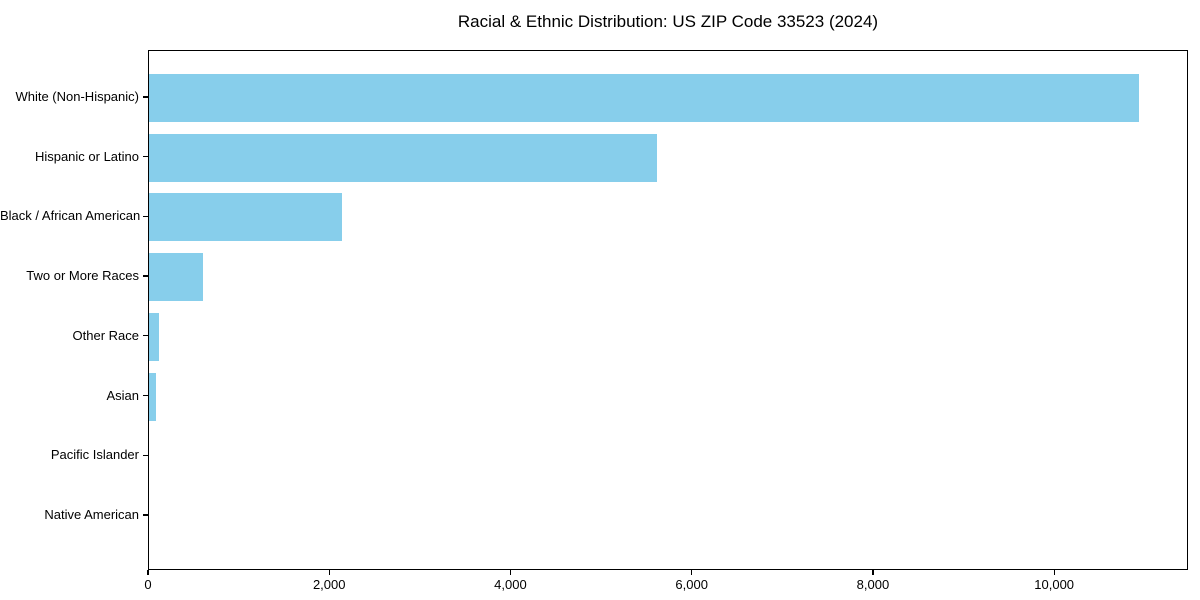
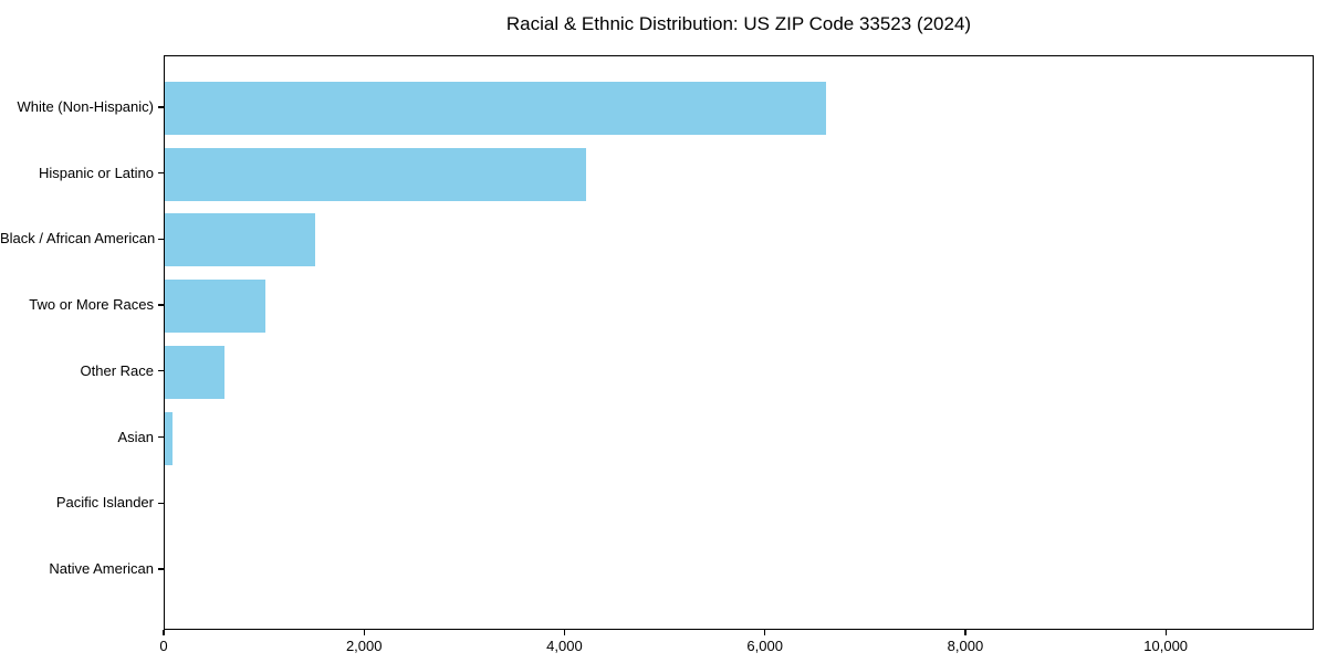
White (Non-Hispanic): 10900 -> 6600
Hispanic or Latino: 5600 -> 4200
Black / African American: 2100 -> 1500
Two or More Races: 600 -> 1000
Other Race: 100 -> 600
